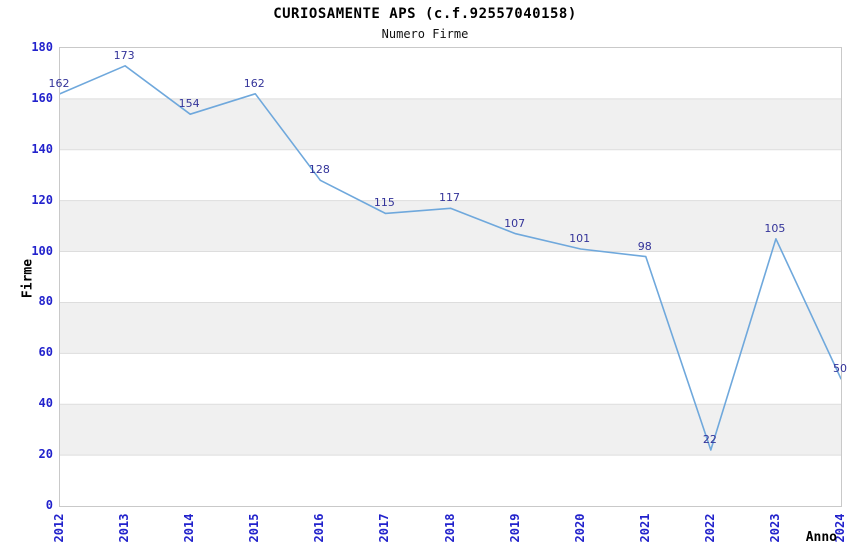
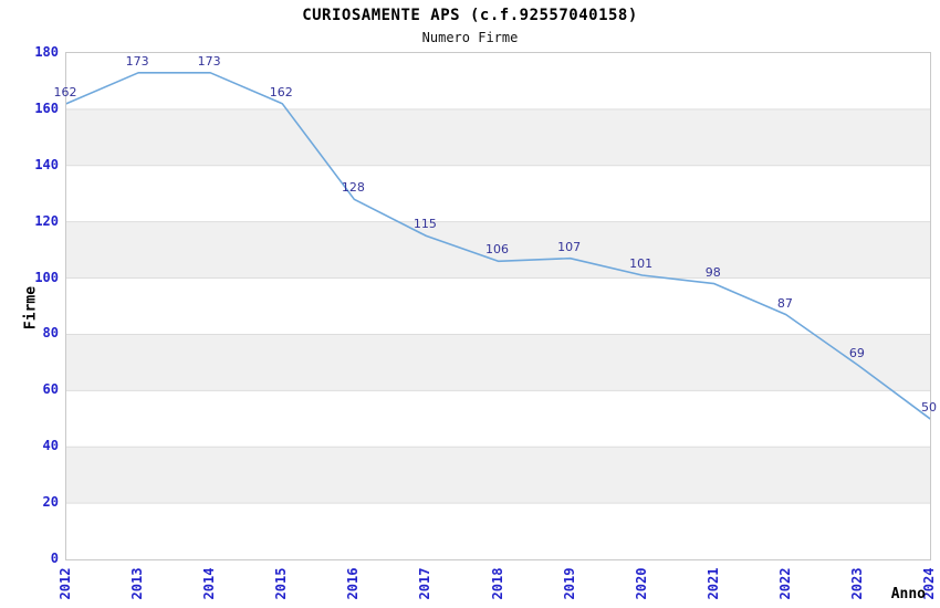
2014: 154 -> 173
2018: 117 -> 106
2022: 22 -> 87
2023: 105 -> 69
